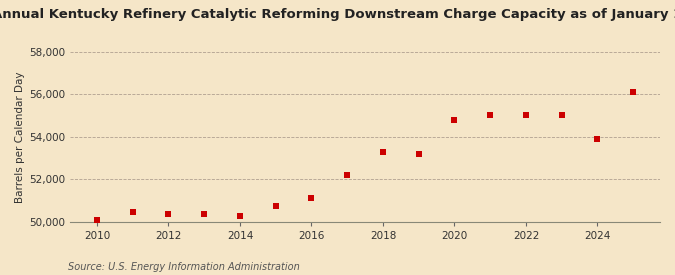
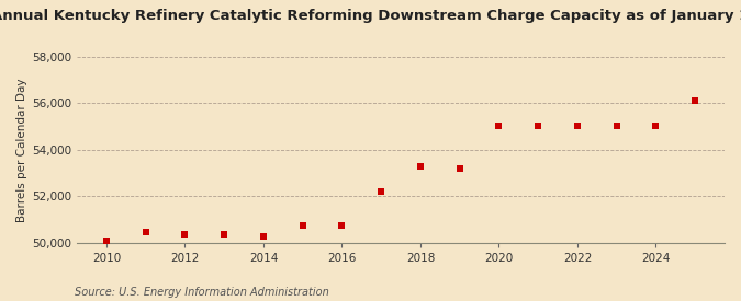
2016: 51,100 -> 50,750
2020: 54,800 -> 55,050
2024: 53,900 -> 55,050
